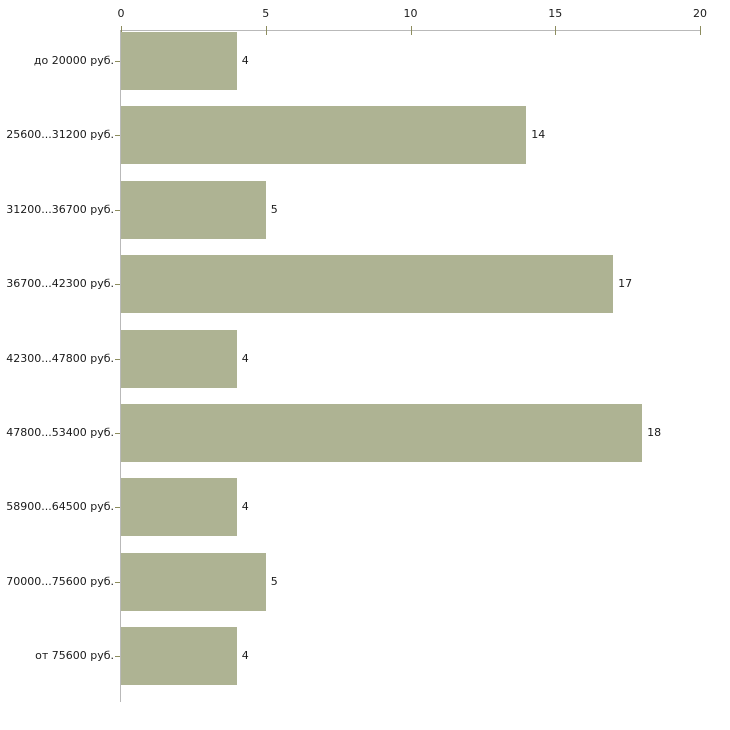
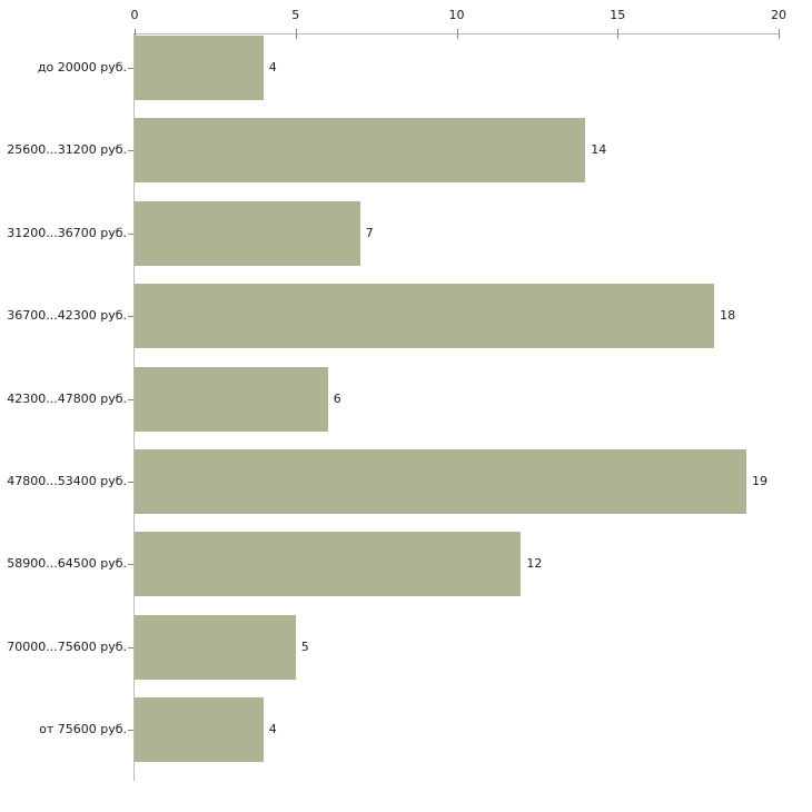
31200...36700 руб.: 5 -> 7
36700...42300 руб.: 17 -> 18
42300...47800 руб.: 4 -> 6
47800...53400 руб.: 18 -> 19
58900...64500 руб.: 4 -> 12
